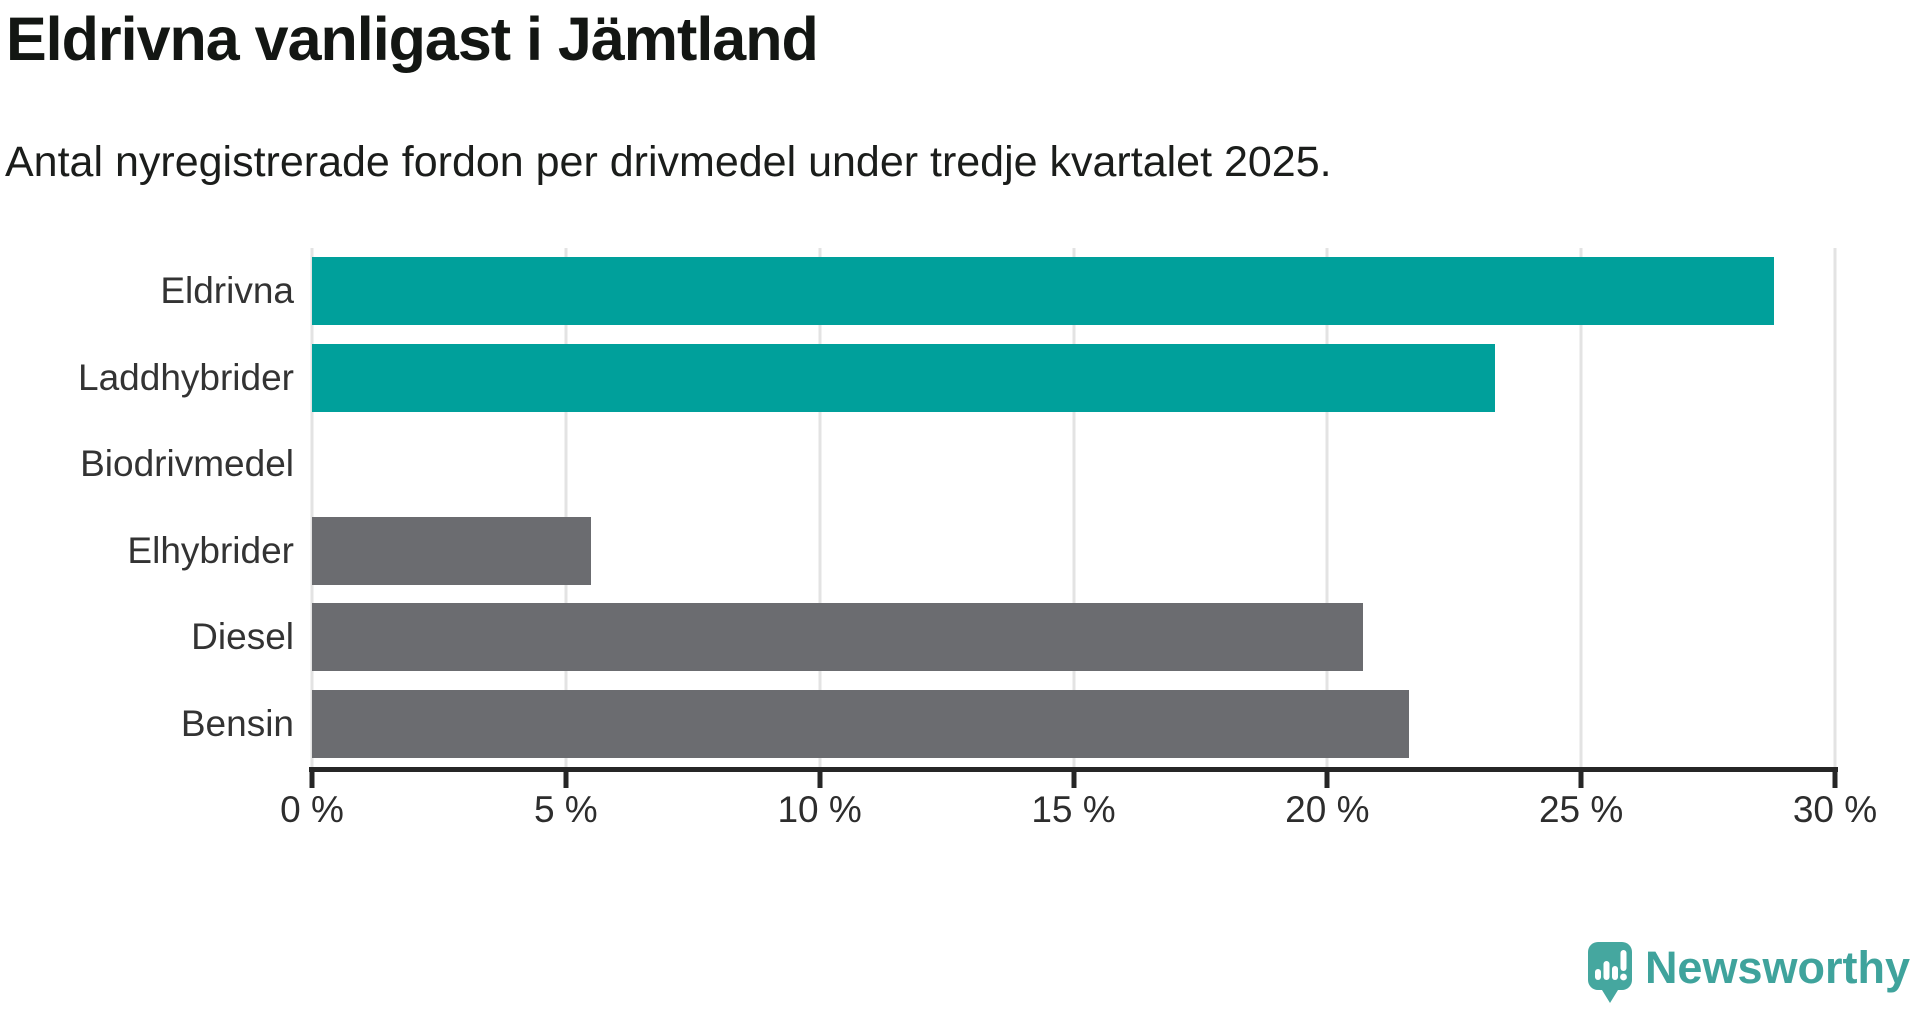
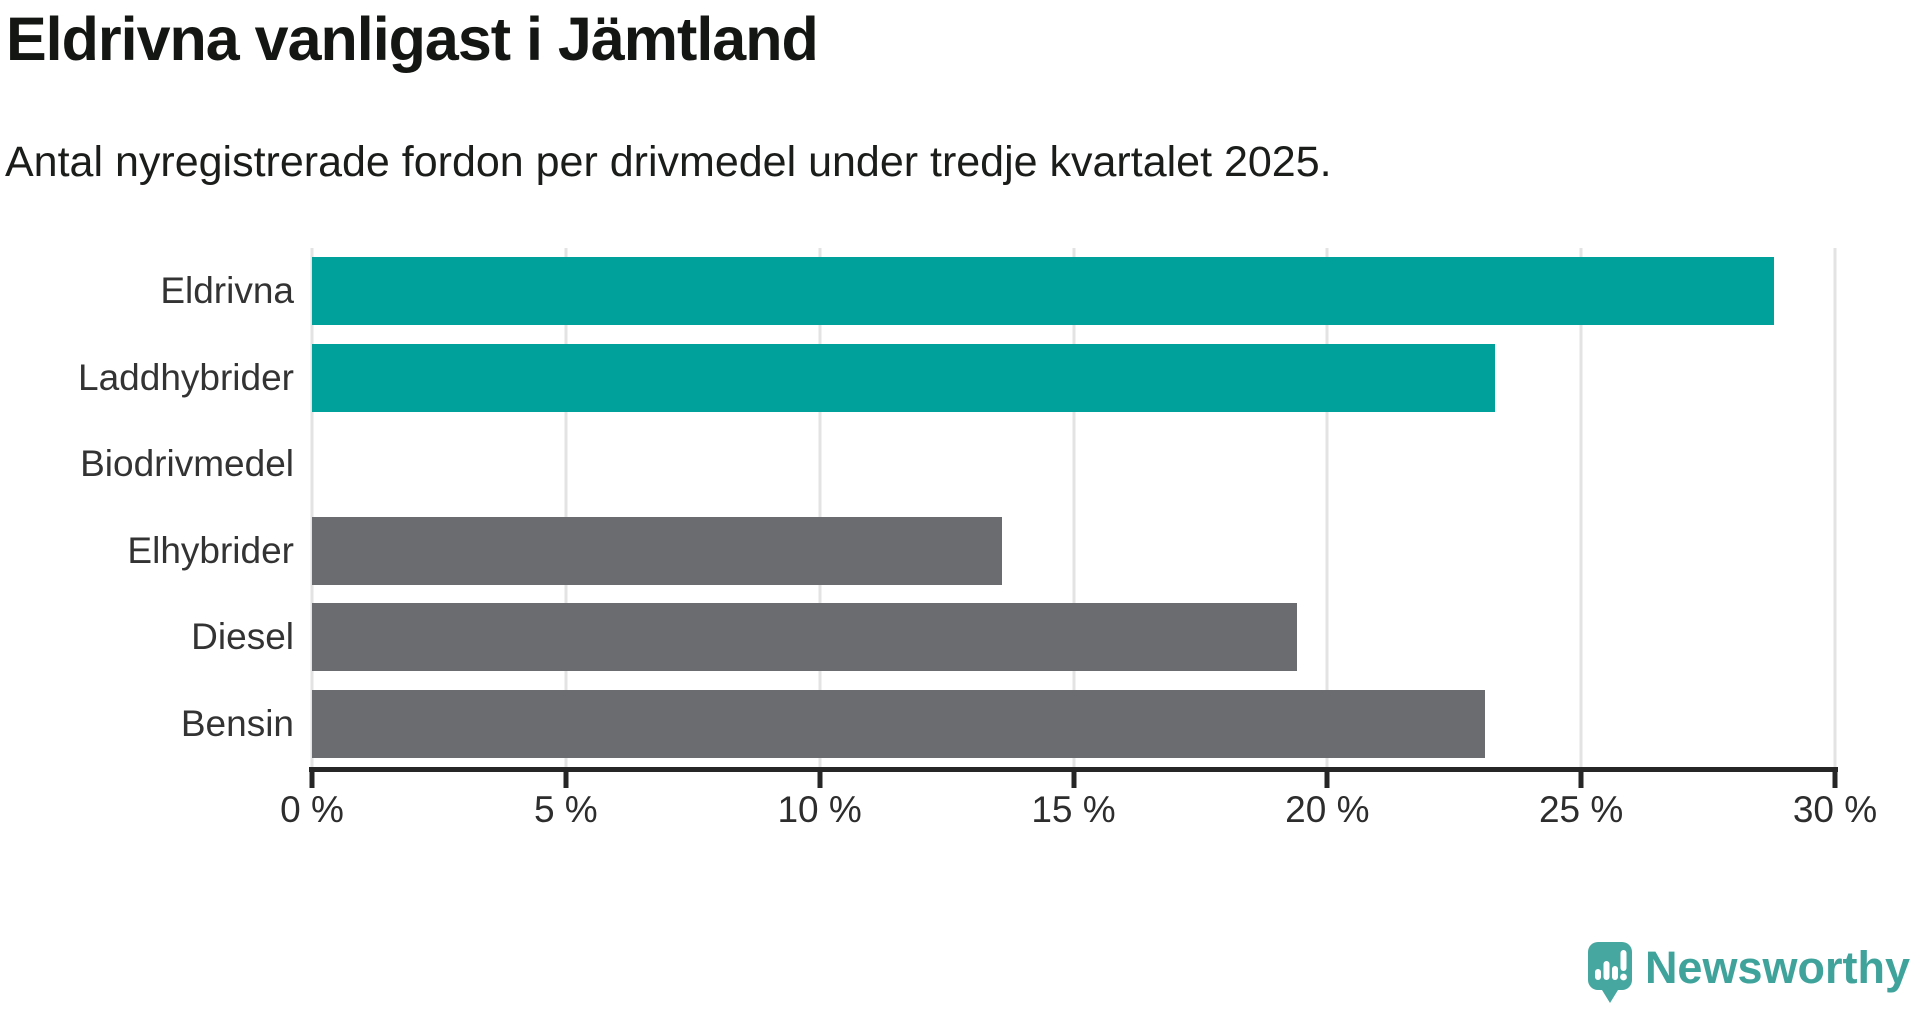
Elhybrider: 5.5% -> 13.6%
Diesel: 20.7% -> 19.4%
Bensin: 21.6% -> 23.1%
